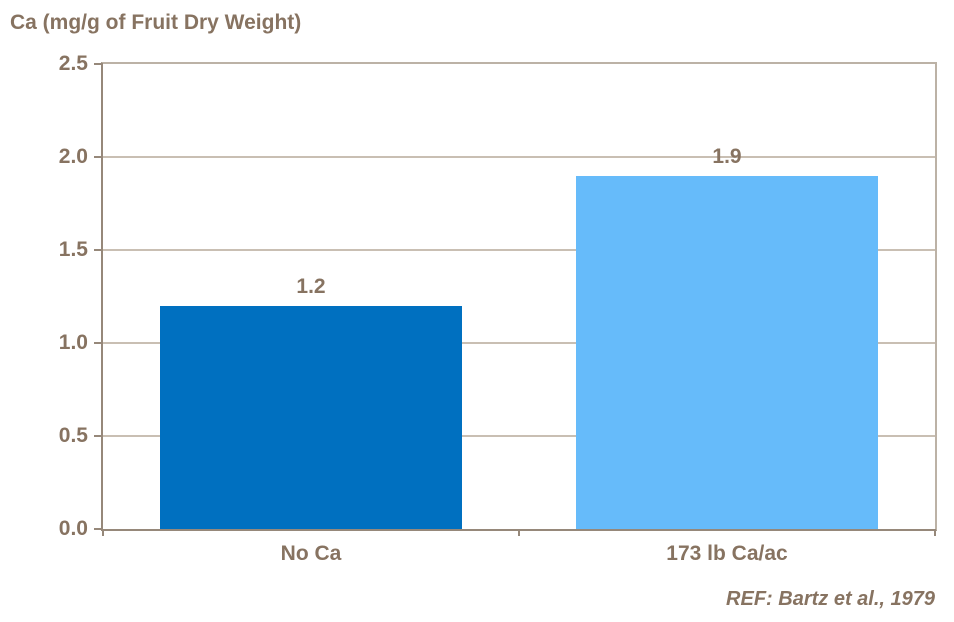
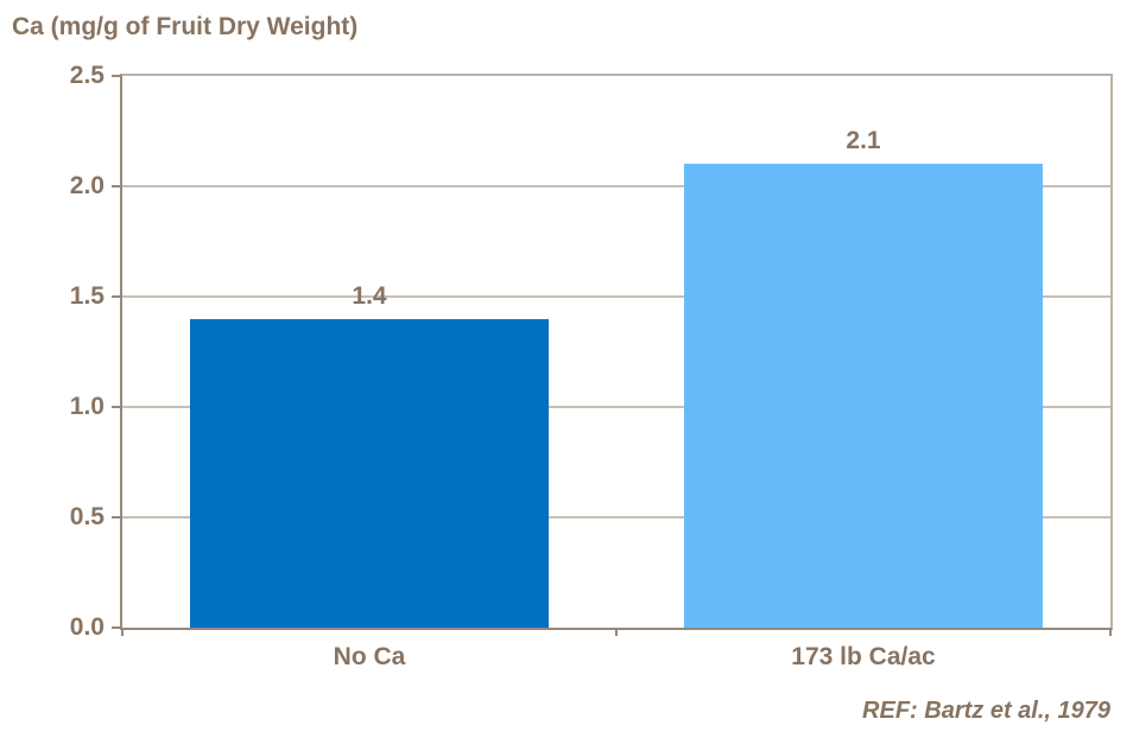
No Ca: 1.2 -> 1.4
173 lb Ca/ac: 1.9 -> 2.1
